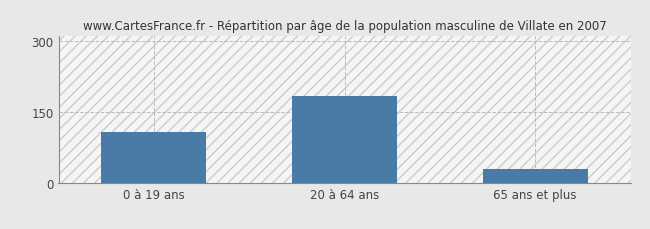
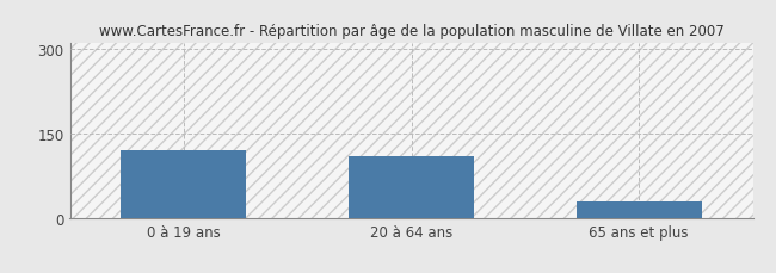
0 à 19 ans: 107 -> 120
20 à 64 ans: 183 -> 110
